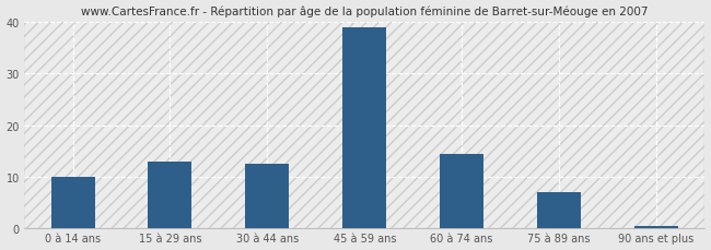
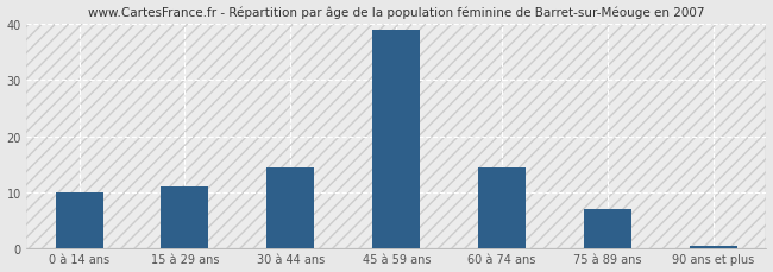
15 à 29 ans: 13.0 -> 11.0
30 à 44 ans: 12.5 -> 14.5
